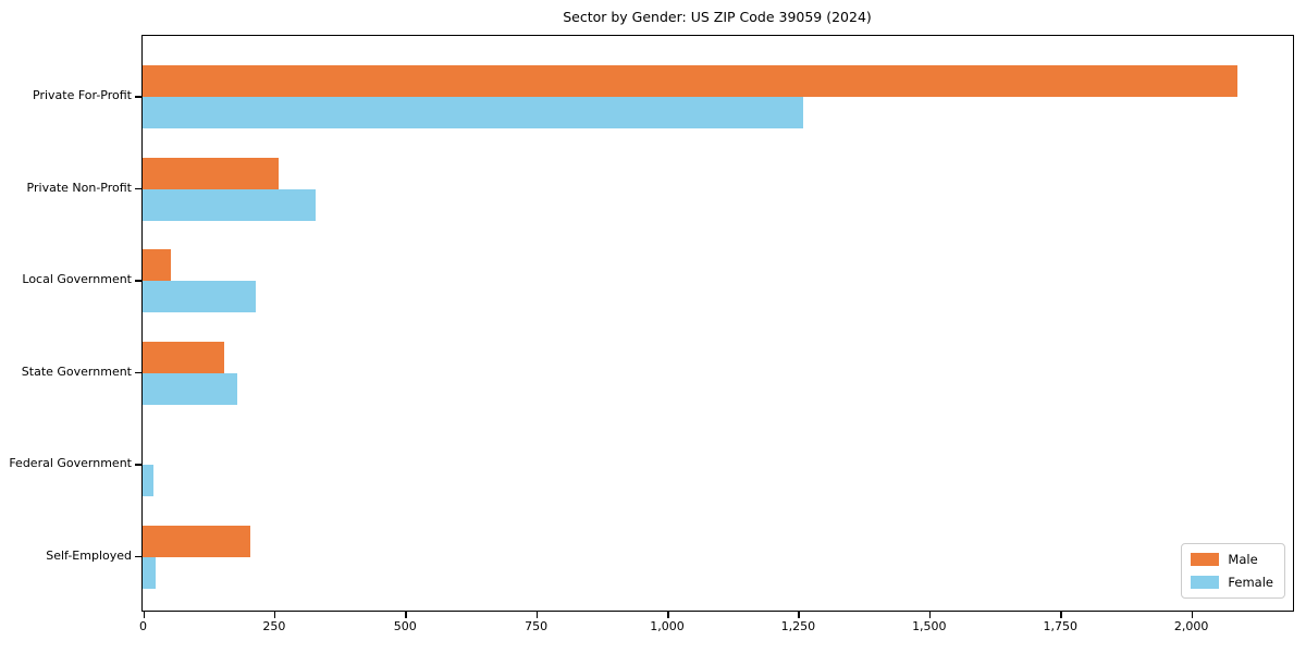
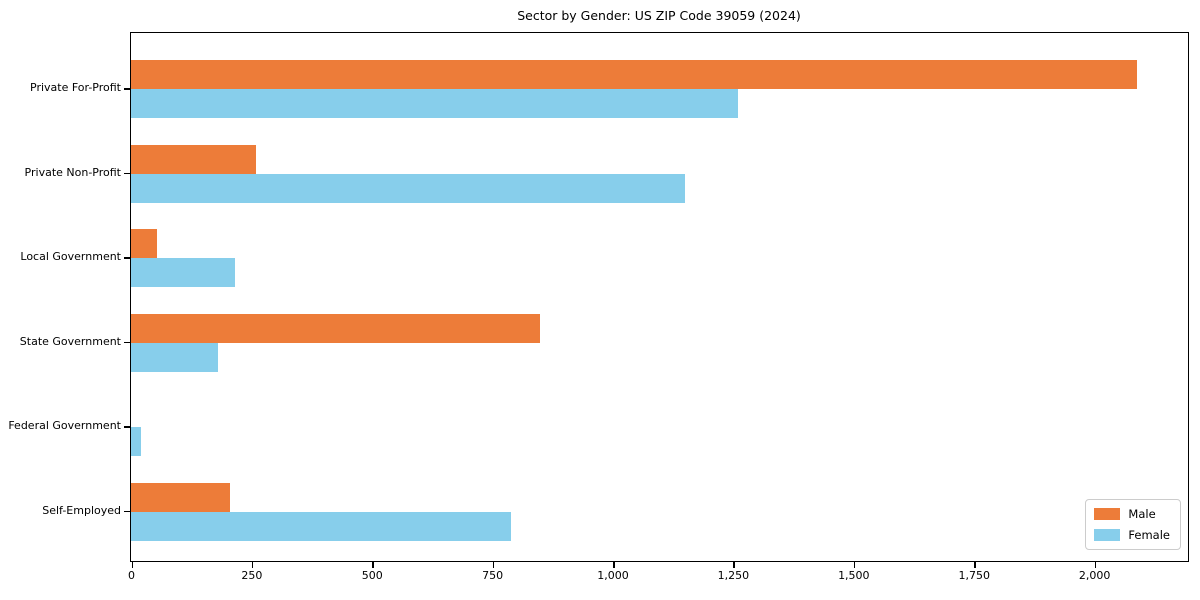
Female/Private Non-Profit: 330 -> 1150
Male/State Government: 160 -> 850
Female/Self-Employed: 20 -> 790
